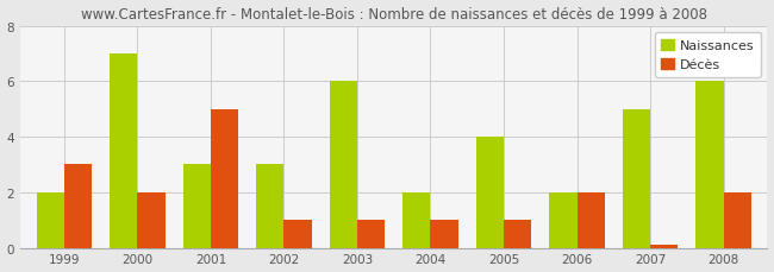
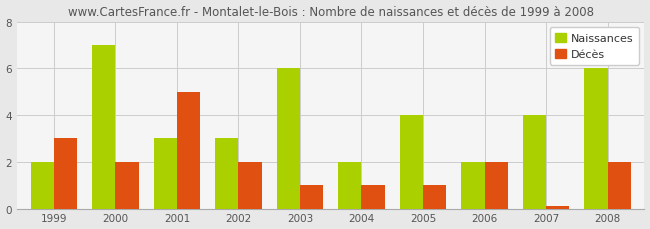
Décès/2002: 1.00 -> 2.00
Naissances/2007: 5 -> 4
